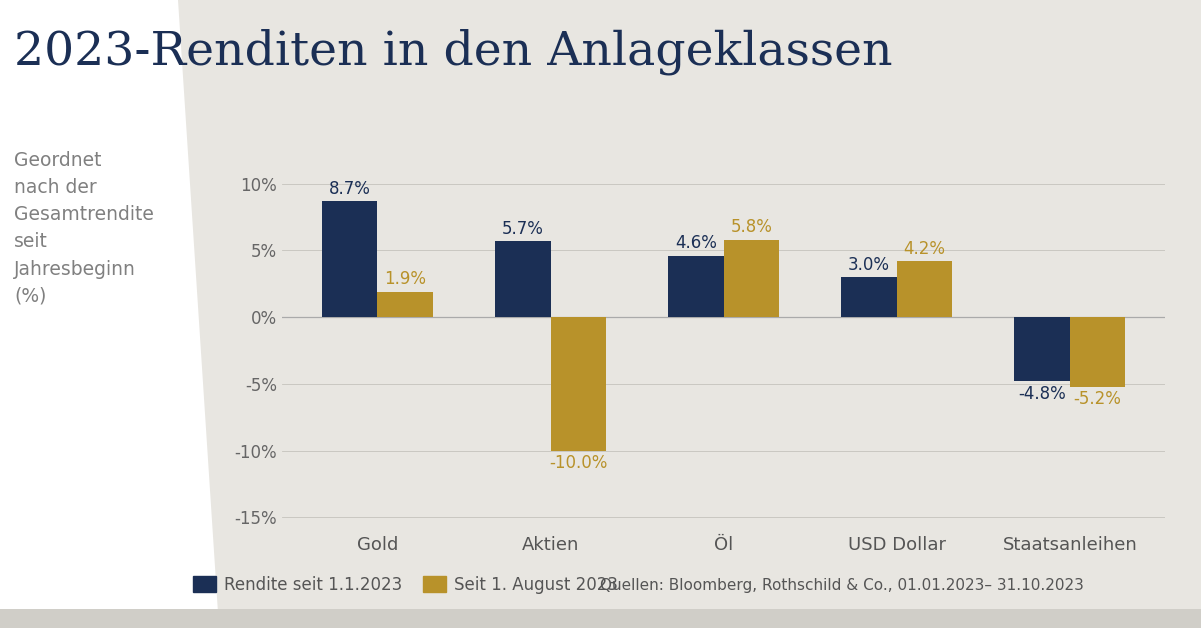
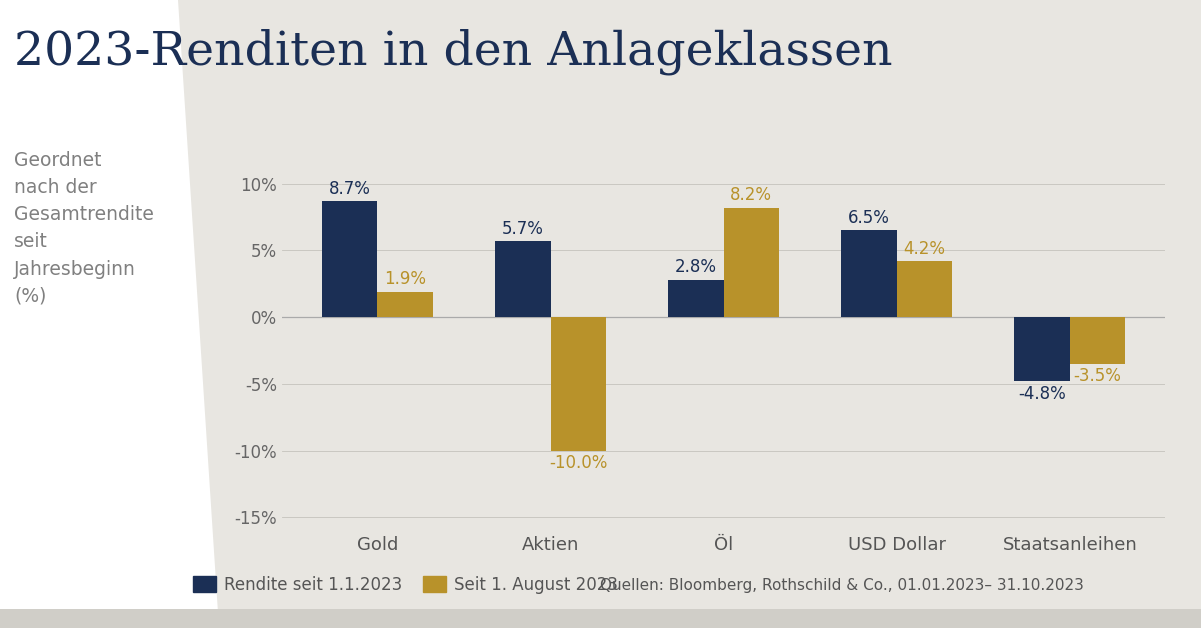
Rendite seit 1.1.2023/Öl: 4.6% -> 2.8%
Seit 1. August 2023/Öl: 5.8% -> 8.2%
Rendite seit 1.1.2023/USD Dollar: 3.0% -> 6.5%
Seit 1. August 2023/Staatsanleihen: -5.2% -> -3.5%
